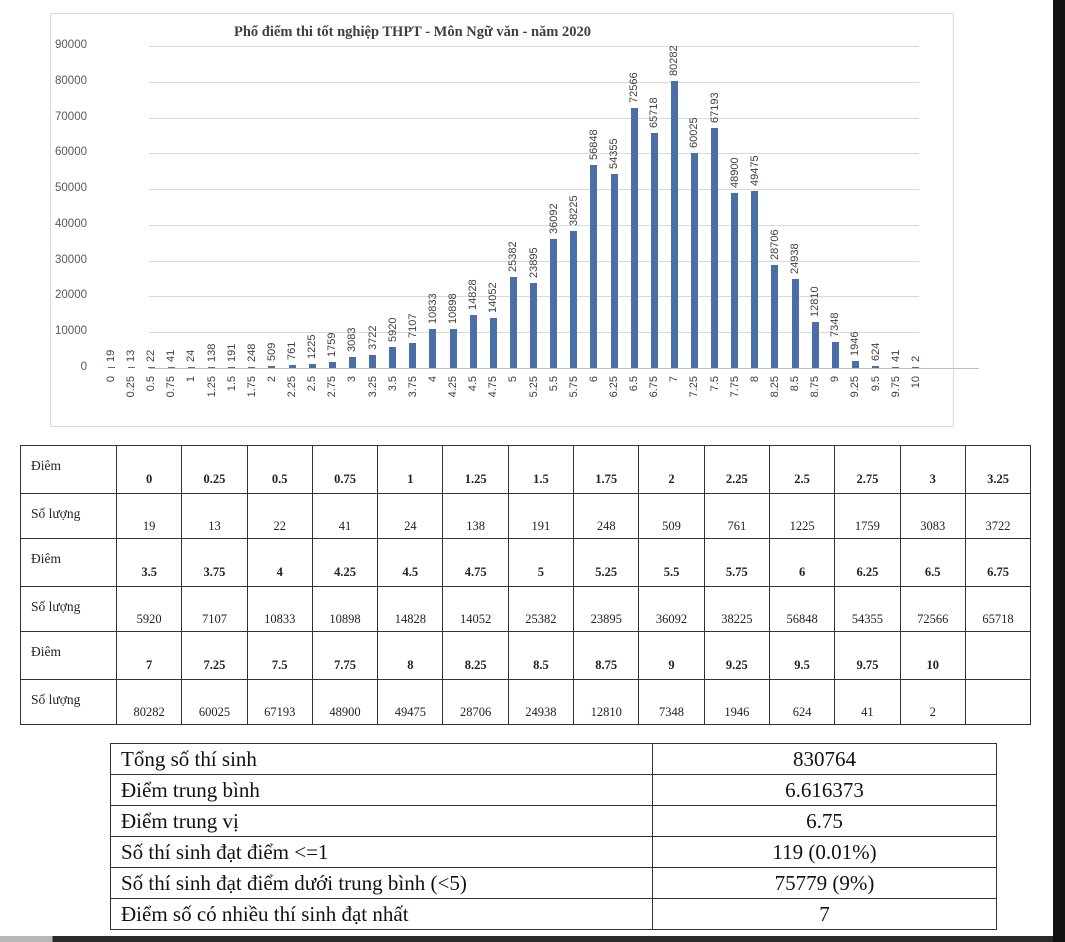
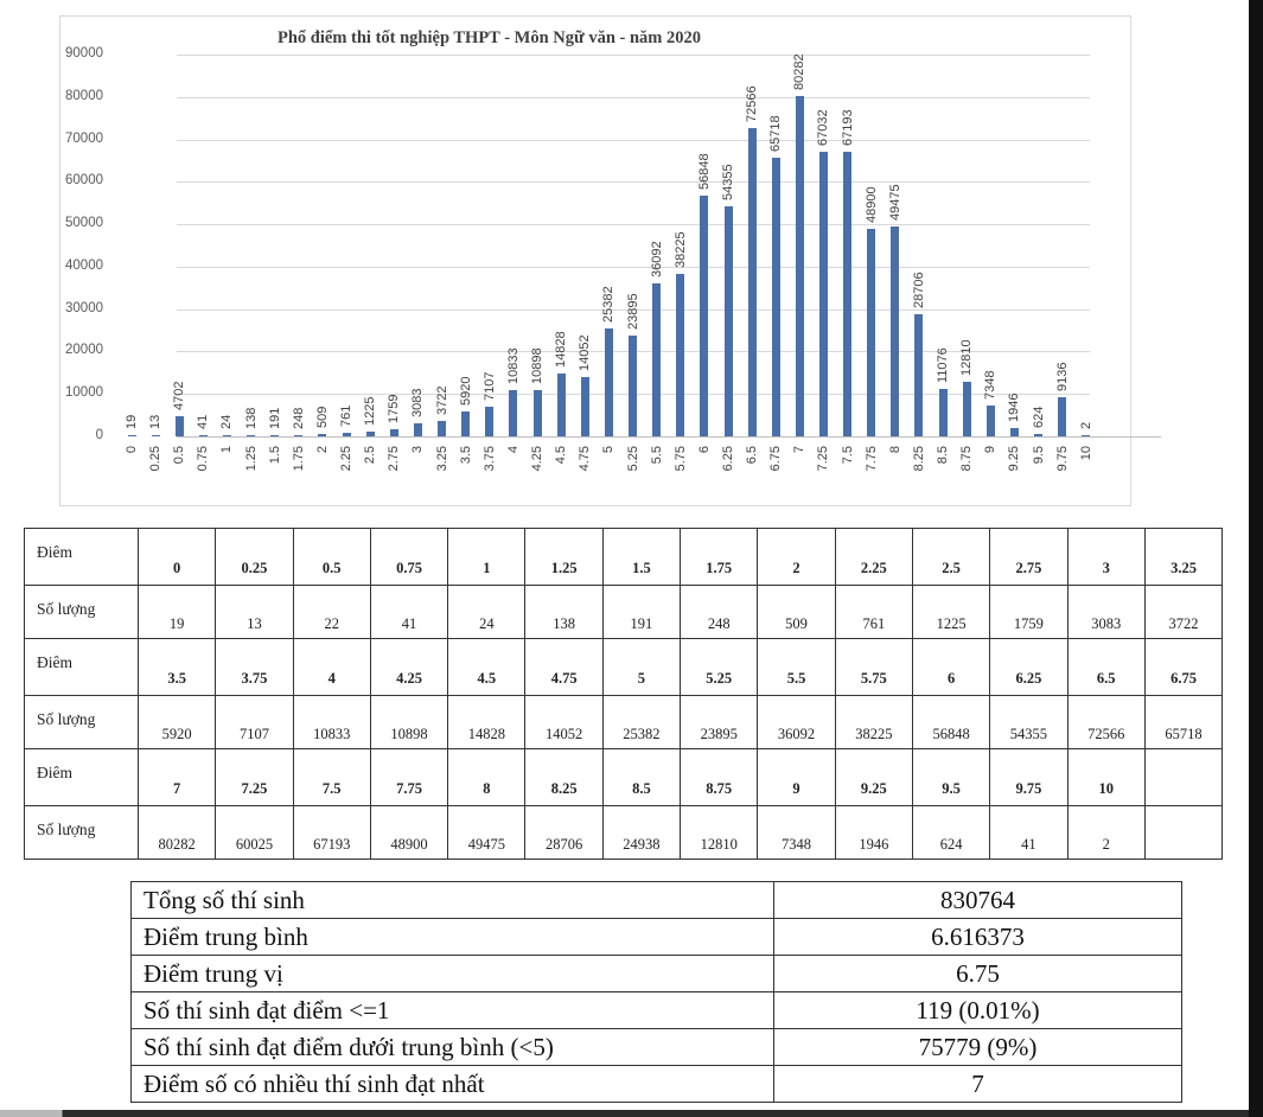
0.5: 22 -> 4702
7.25: 60025 -> 67032
8.5: 24938 -> 11076
9.75: 41 -> 9136
